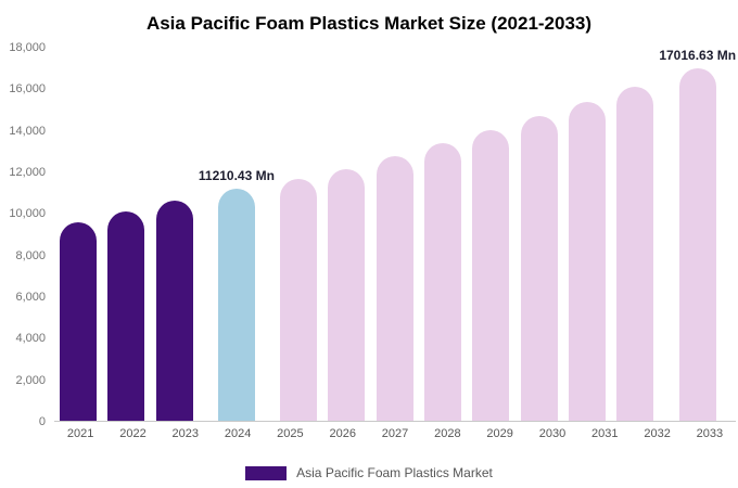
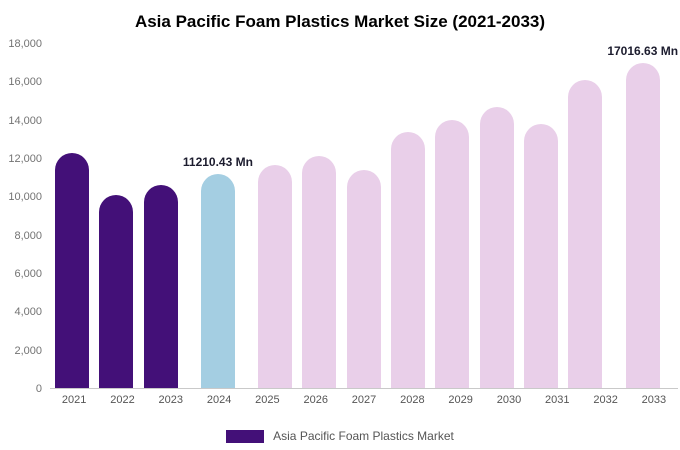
2021: 9600 -> 12300
2027: 12800 -> 11400
2031: 15400 -> 13800
